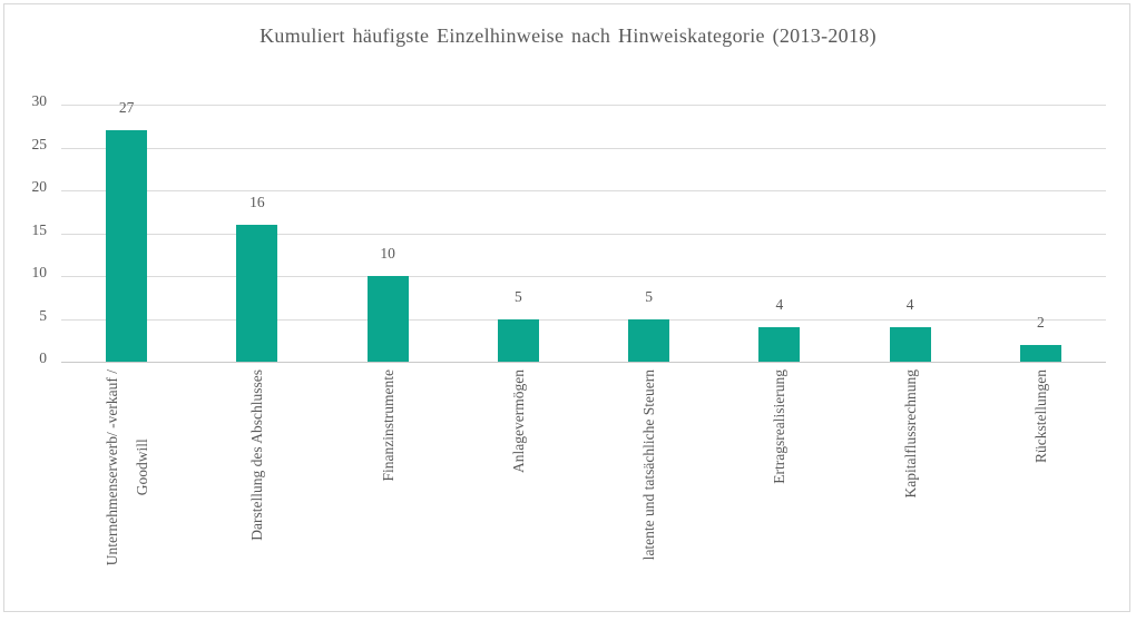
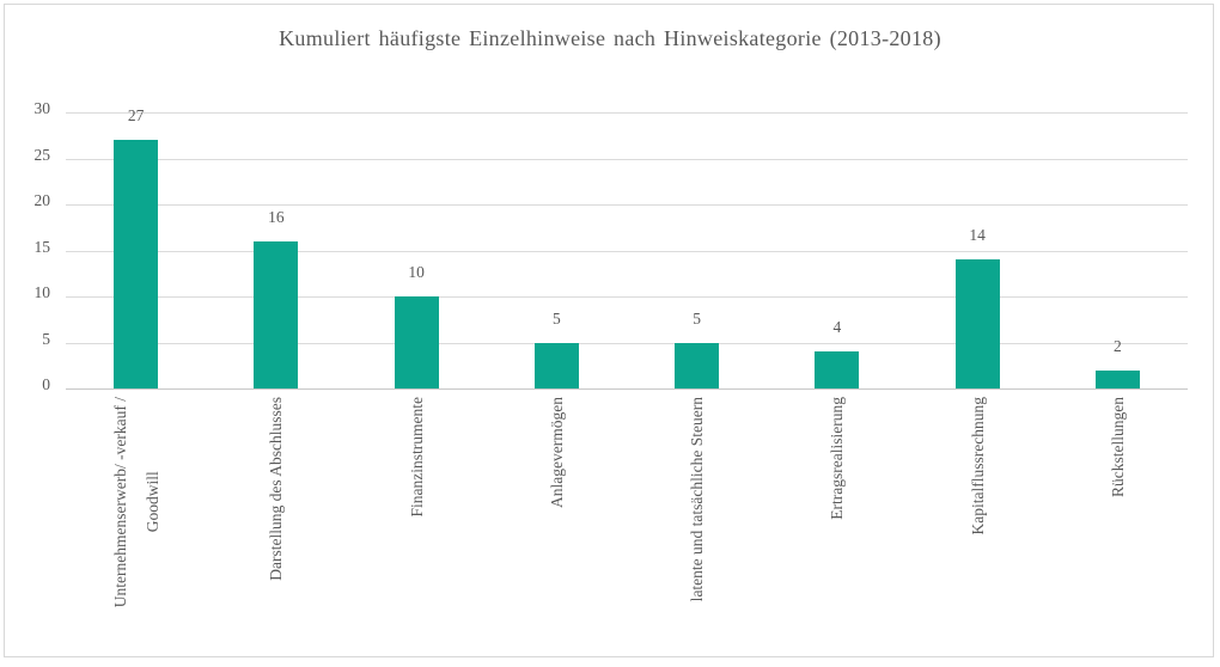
Kapitalflussrechnung: 4 -> 14
